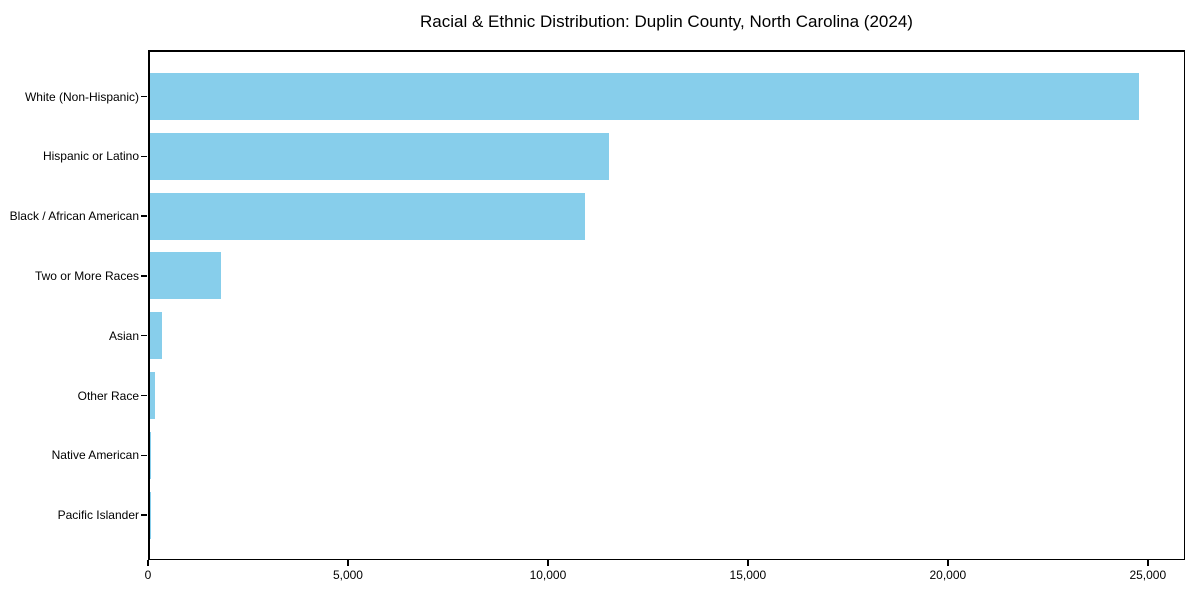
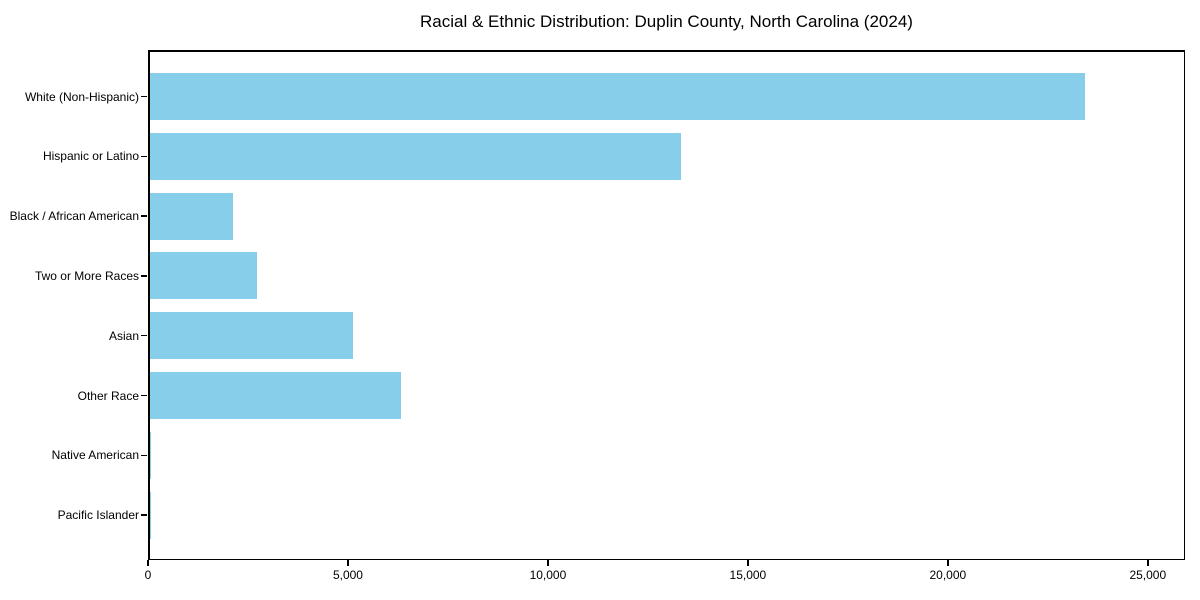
White (Non-Hispanic): 24800 -> 23400
Hispanic or Latino: 11500 -> 13300
Black / African American: 10900 -> 2100
Two or More Races: 1800 -> 2700
Asian: 300 -> 5100
Other Race: 100 -> 6300
